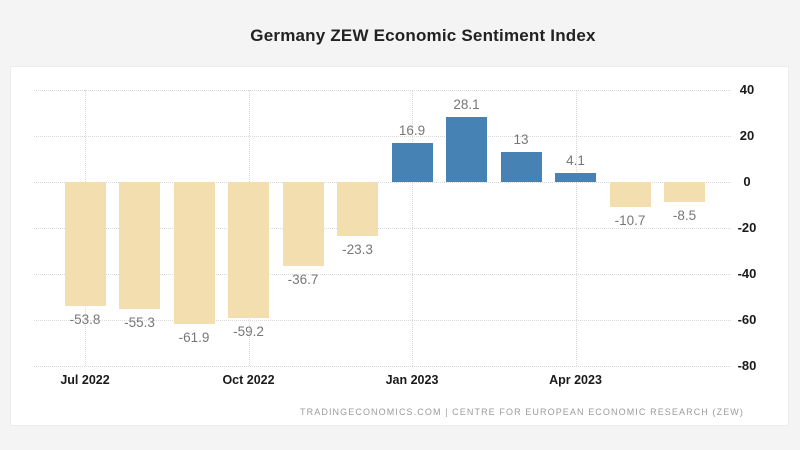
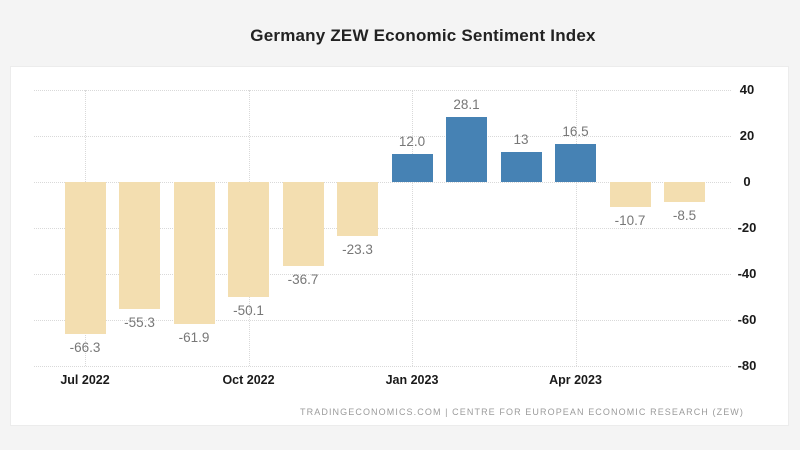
Jul 2022: -53.8 -> -66.3
Oct 2022: -59.2 -> -50.1
Jan 2023: 16.9 -> 12.0
Apr 2023: 4.1 -> 16.5
